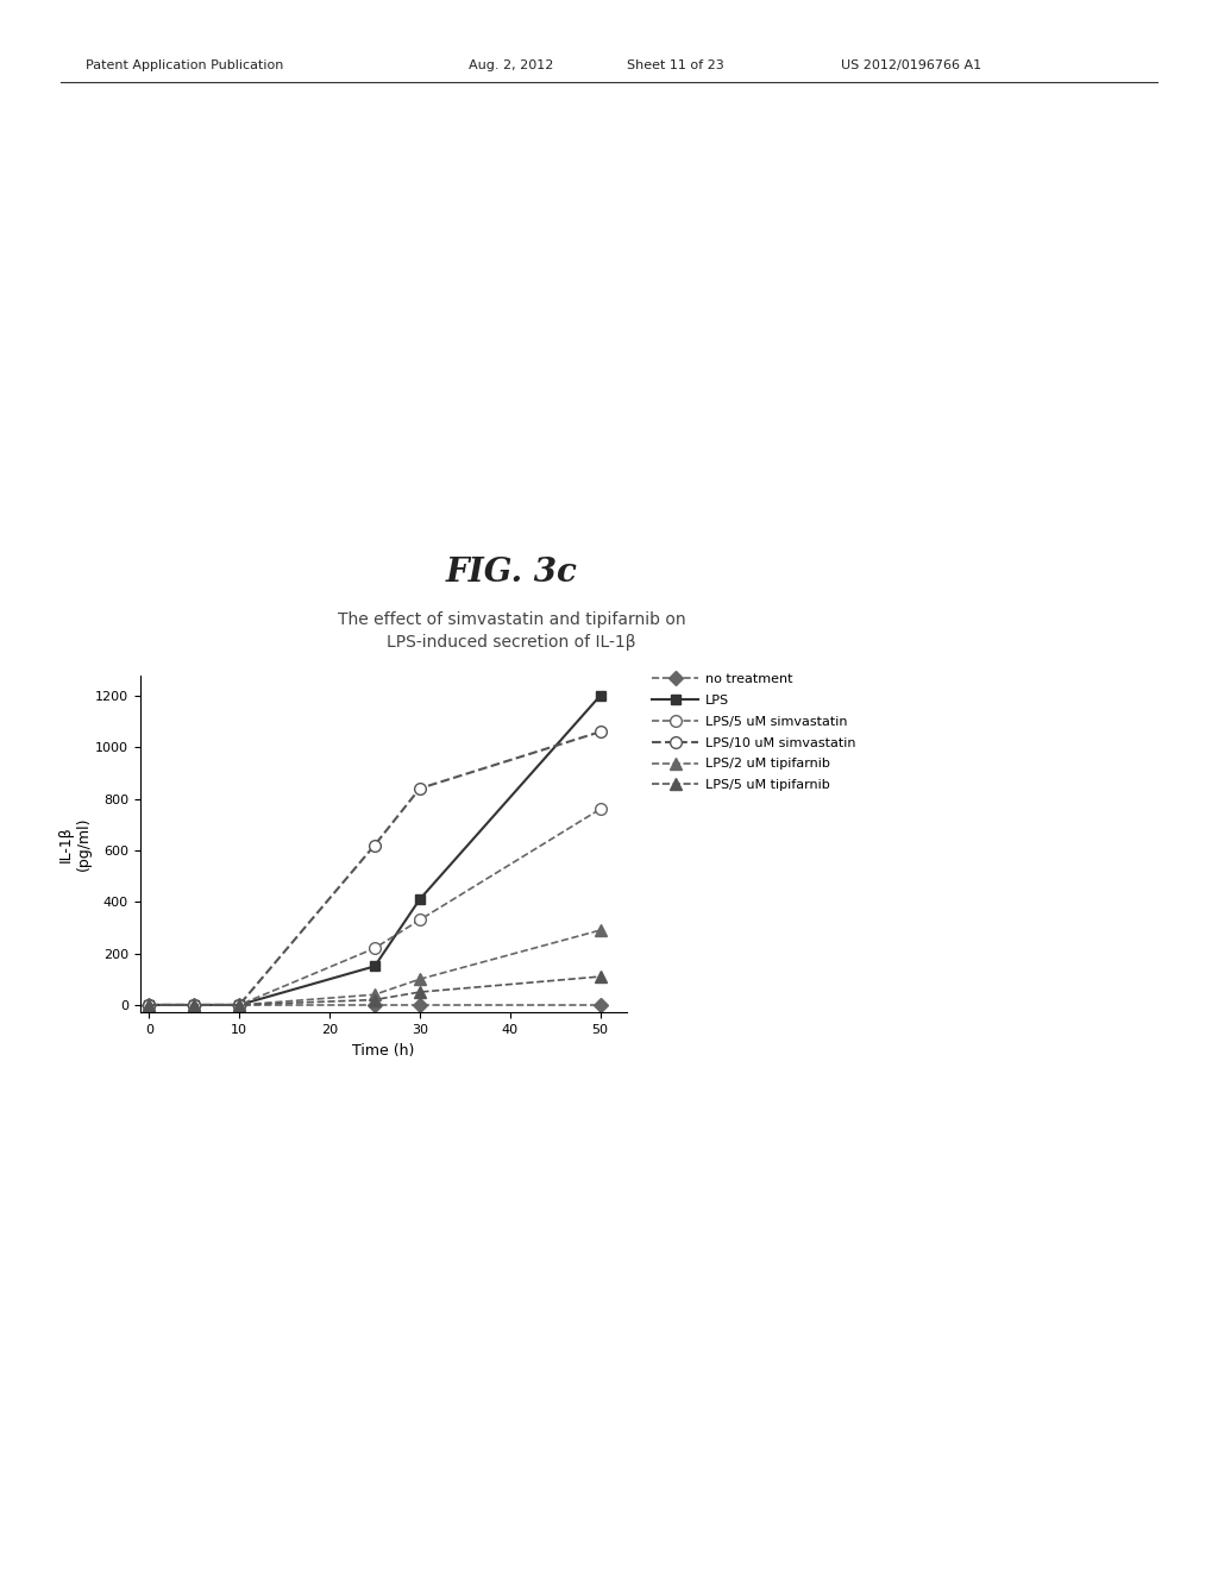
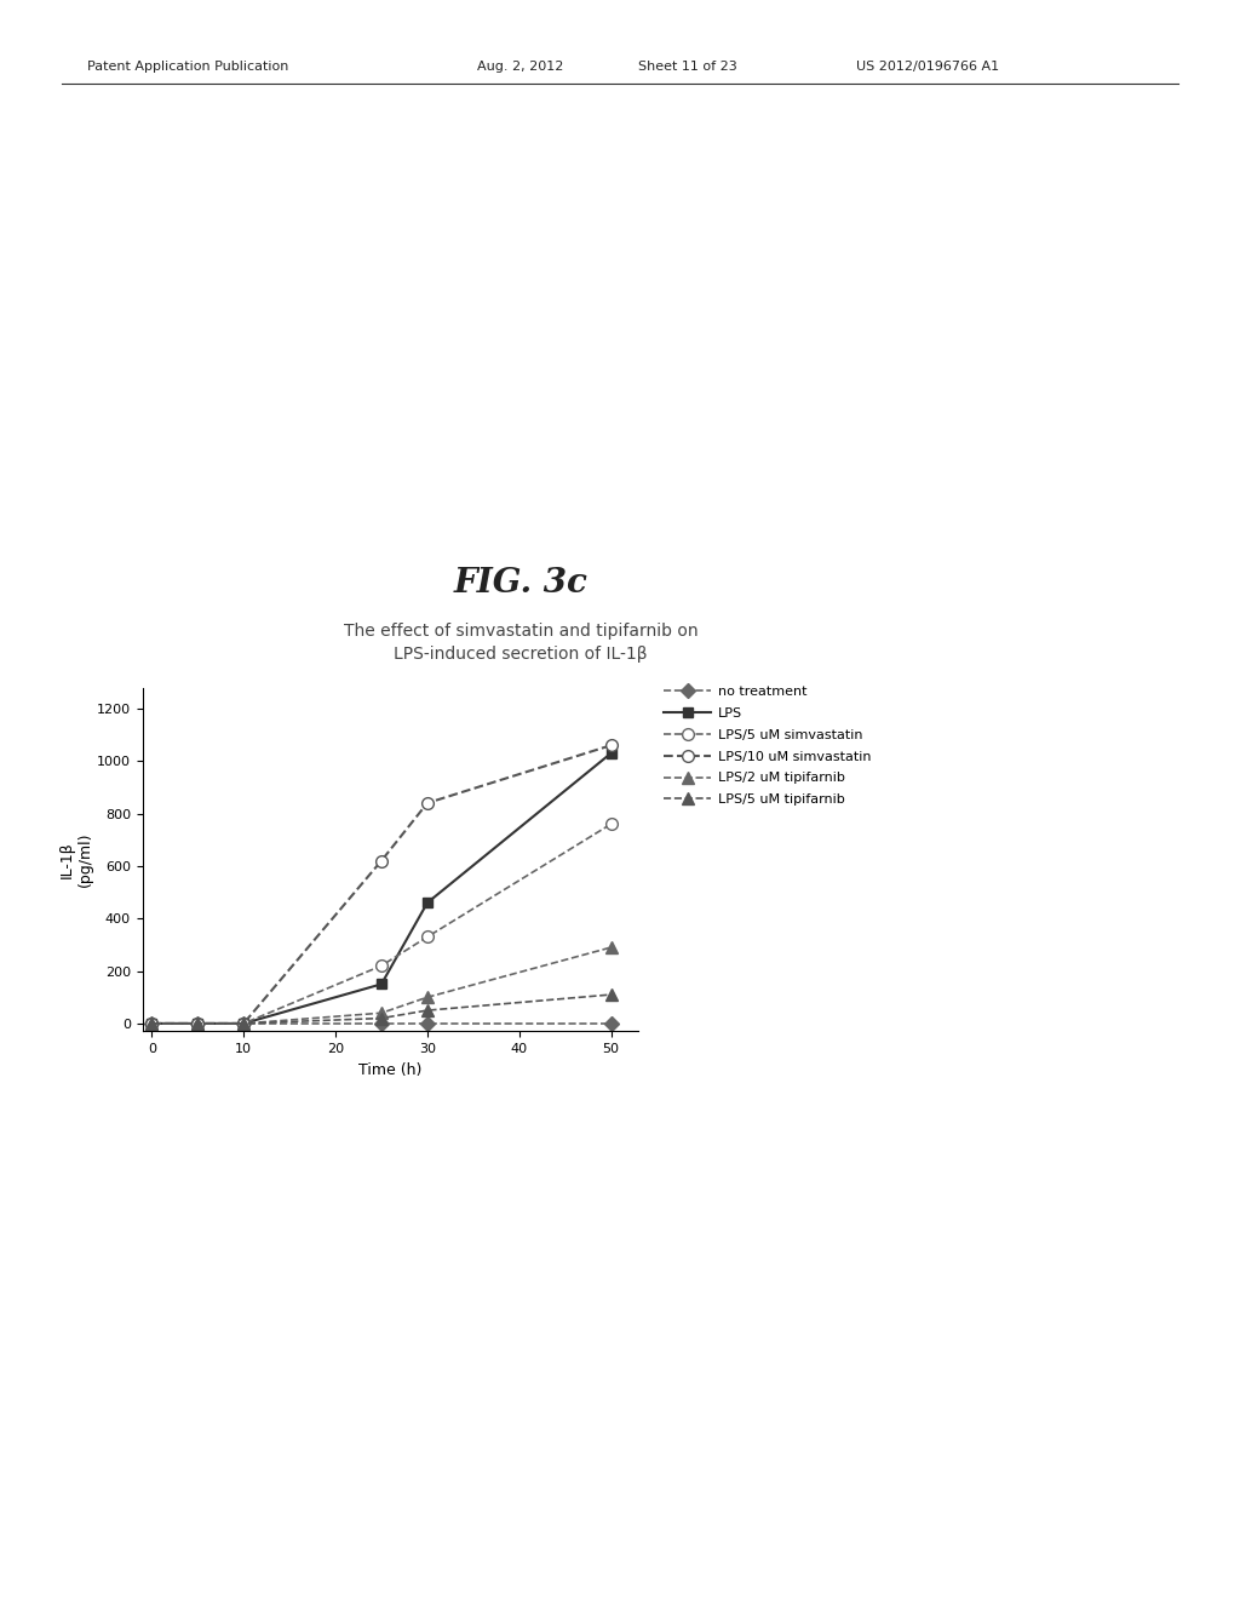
LPS/30: 410 -> 460
LPS/50: 1200 -> 1030
